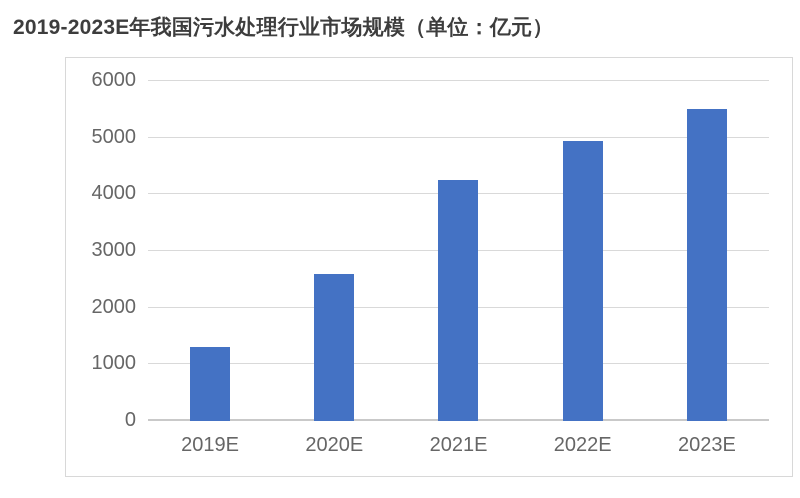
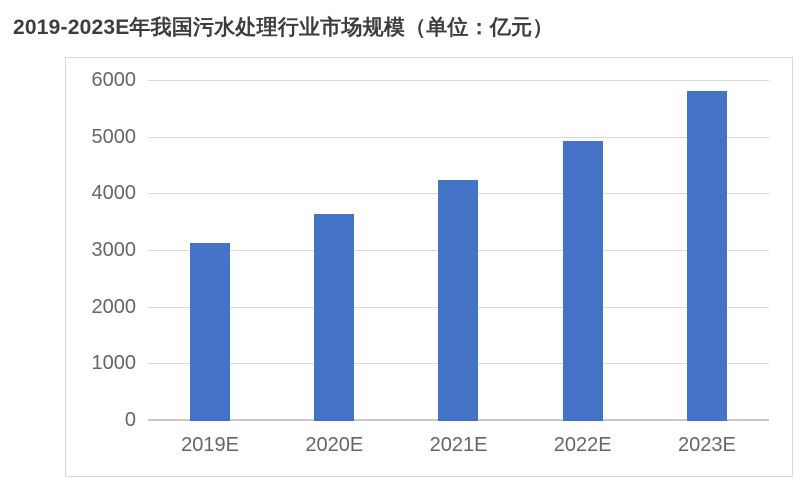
2019E: 1300 -> 3200
2020E: 2600 -> 3600
2023E: 5500 -> 5800
